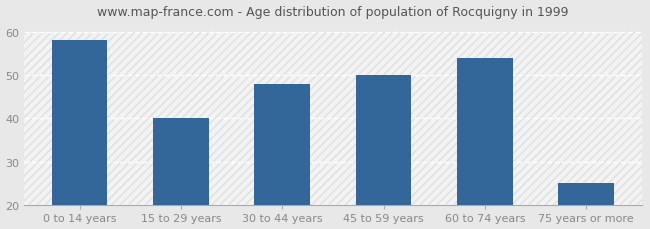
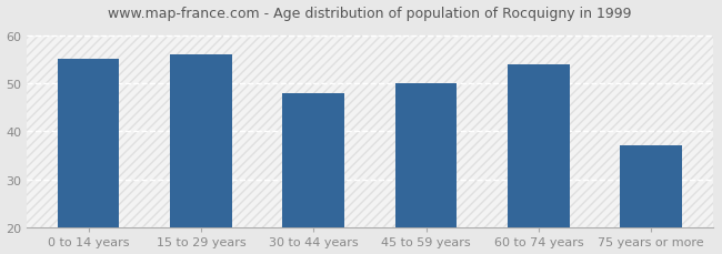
0 to 14 years: 58 -> 55
15 to 29 years: 40 -> 56
75 years or more: 25 -> 37
